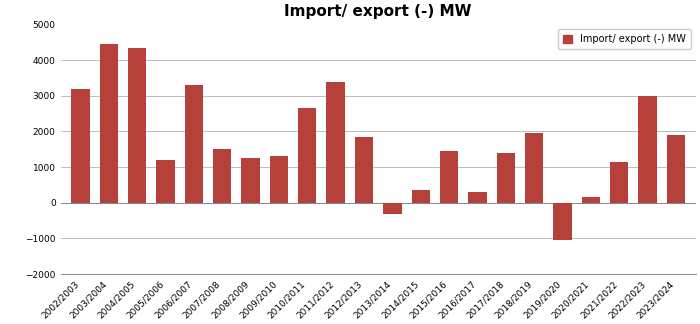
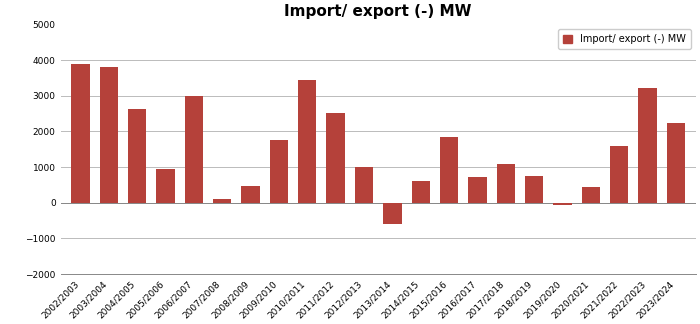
2002/2003: 3200 -> 3900
2003/2004: 4450 -> 3820
2004/2005: 4350 -> 2620
2005/2006: 1200 -> 950
2006/2007: 3300 -> 3000
2007/2008: 1500 -> 100
2008/2009: 1250 -> 480
2009/2010: 1300 -> 1750
2010/2011: 2650 -> 3430
2011/2012: 3400 -> 2520
2012/2013: 1850 -> 1000
2013/2014: -300 -> -600
2014/2015: 350 -> 620
2015/2016: 1450 -> 1850
2016/2017: 300 -> 720
2017/2018: 1400 -> 1100
2018/2019: 1950 -> 760
2019/2020: -1050 -> -60
2020/2021: 150 -> 430
2021/2022: 1150 -> 1580
2022/2023: 3000 -> 3230
2023/2024: 1900 -> 2230
